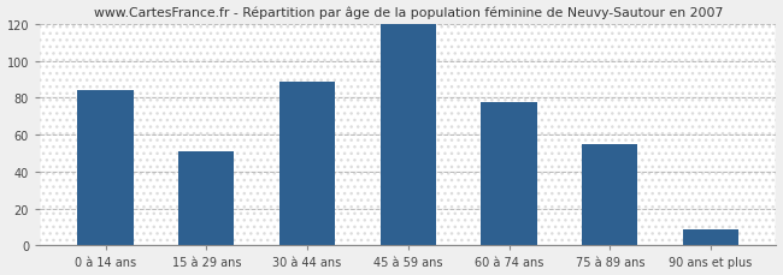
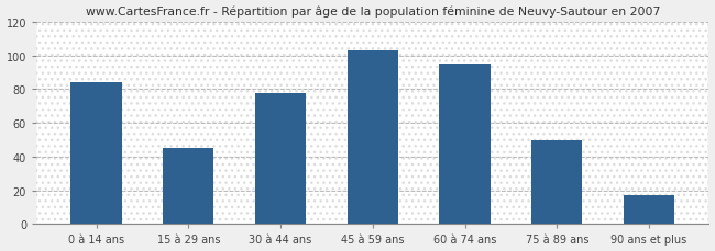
15 à 29 ans: 51 -> 45
30 à 44 ans: 89 -> 78
45 à 59 ans: 120 -> 103
60 à 74 ans: 78 -> 95
75 à 89 ans: 55 -> 50
90 ans et plus: 9 -> 17
